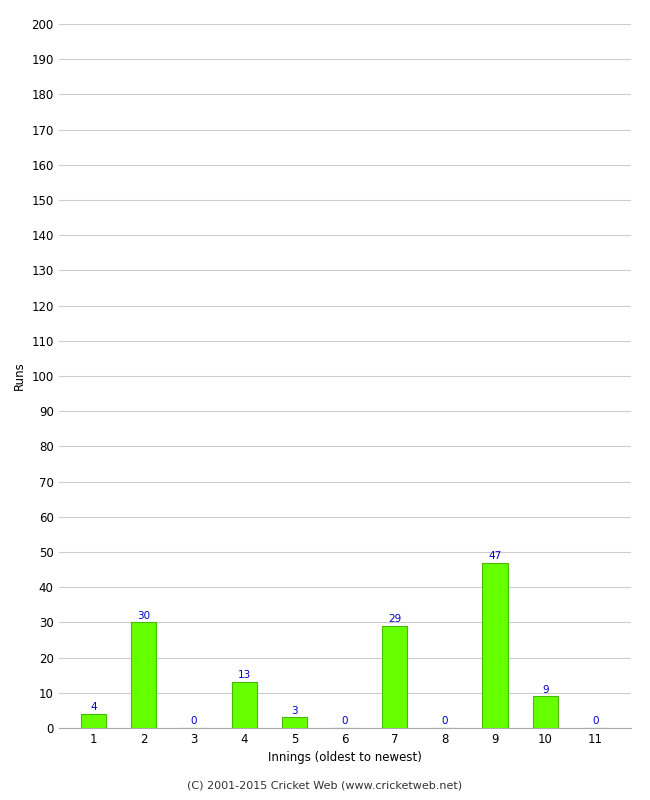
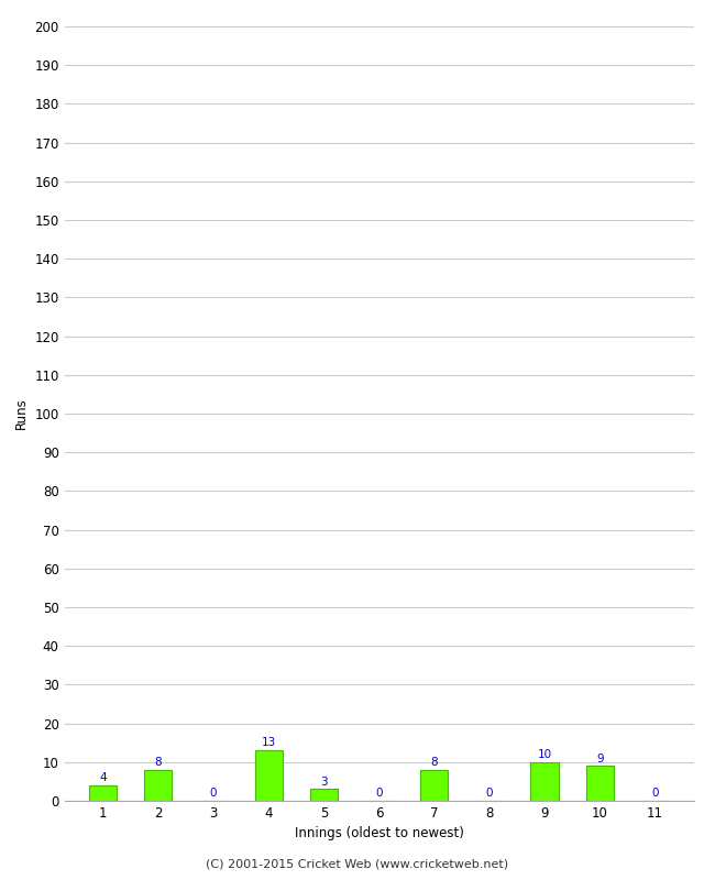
2: 30 -> 8
7: 29 -> 8
9: 47 -> 10
